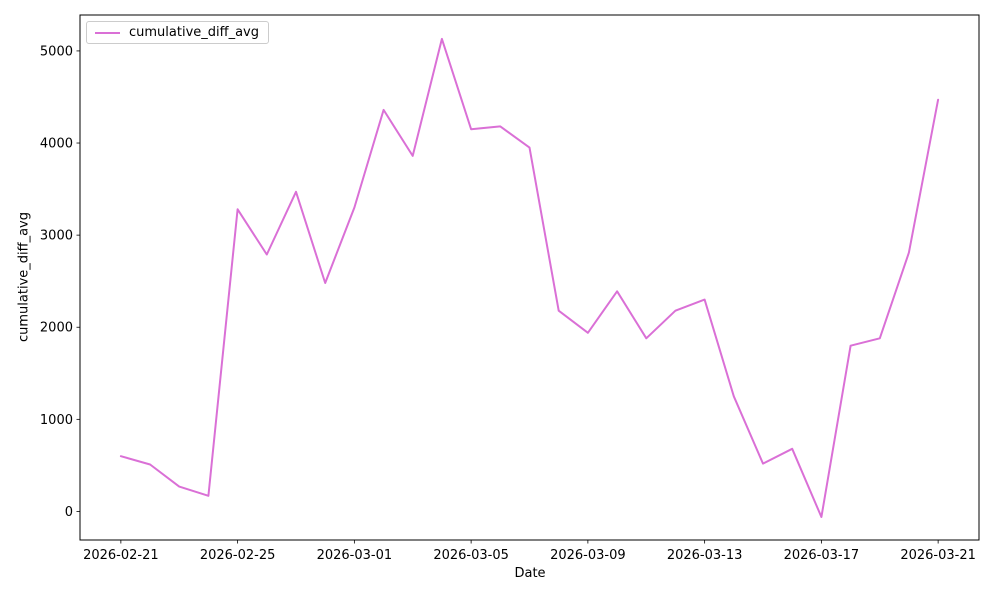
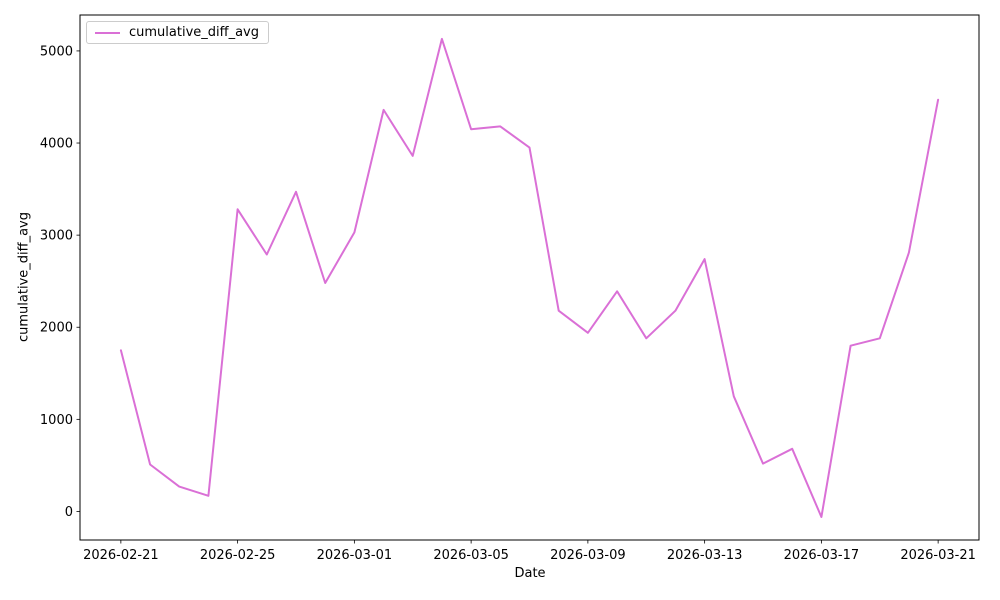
2026-02-21: 600 -> 1800
2026-03-01: 3300 -> 3000
2026-03-13: 2300 -> 2700
